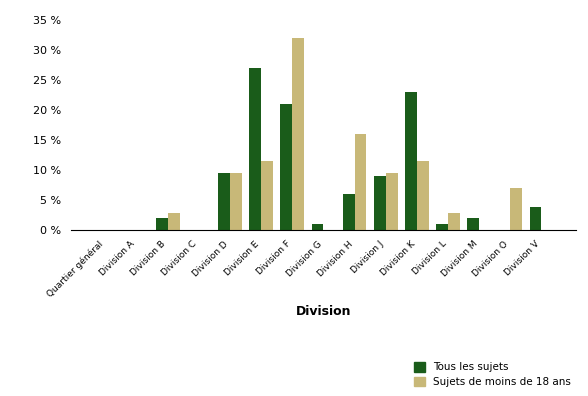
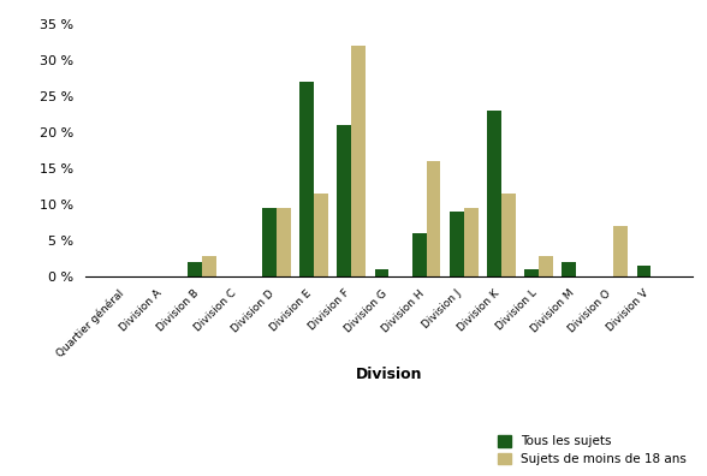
Tous les sujets/Division V: 3.8 % -> 1.5 %
